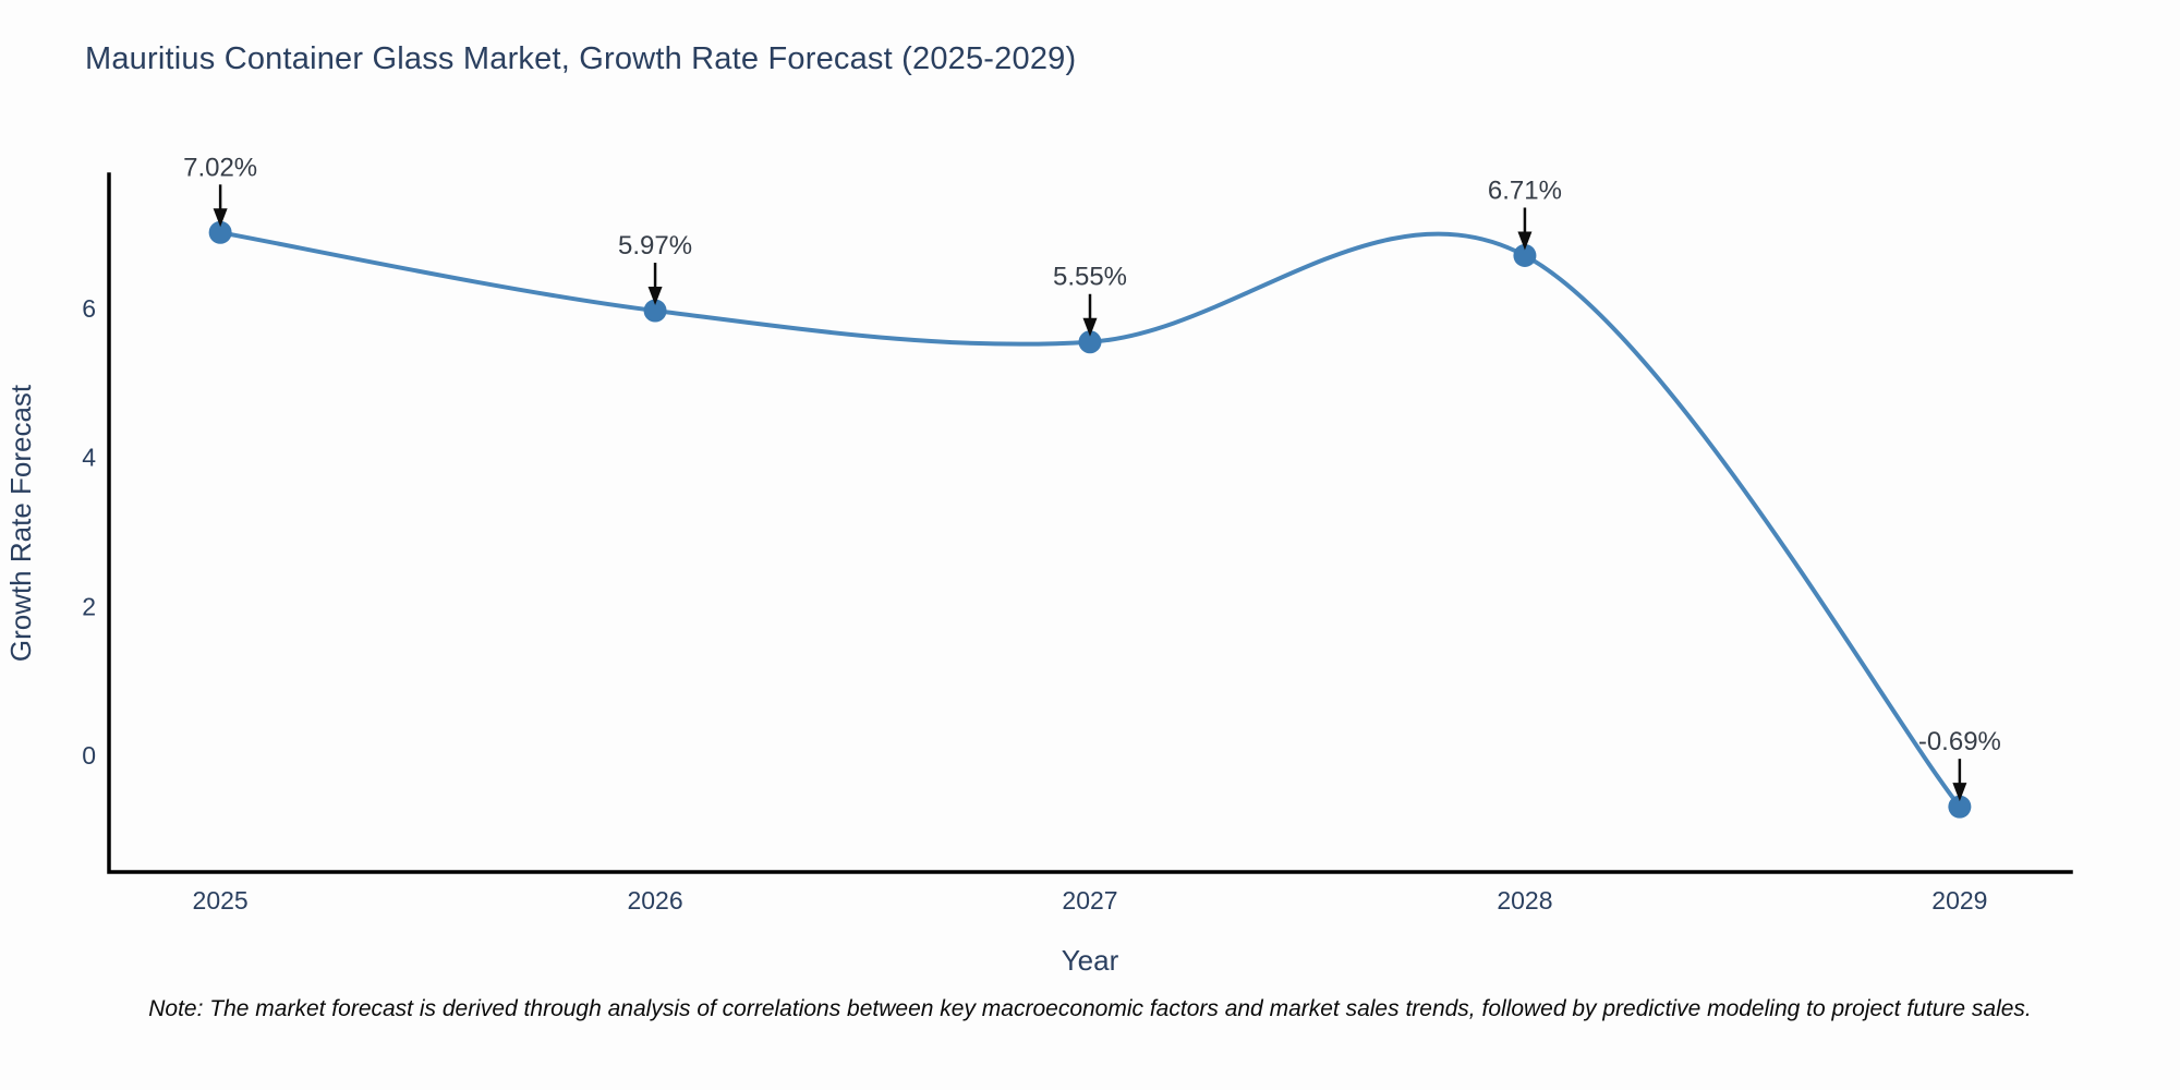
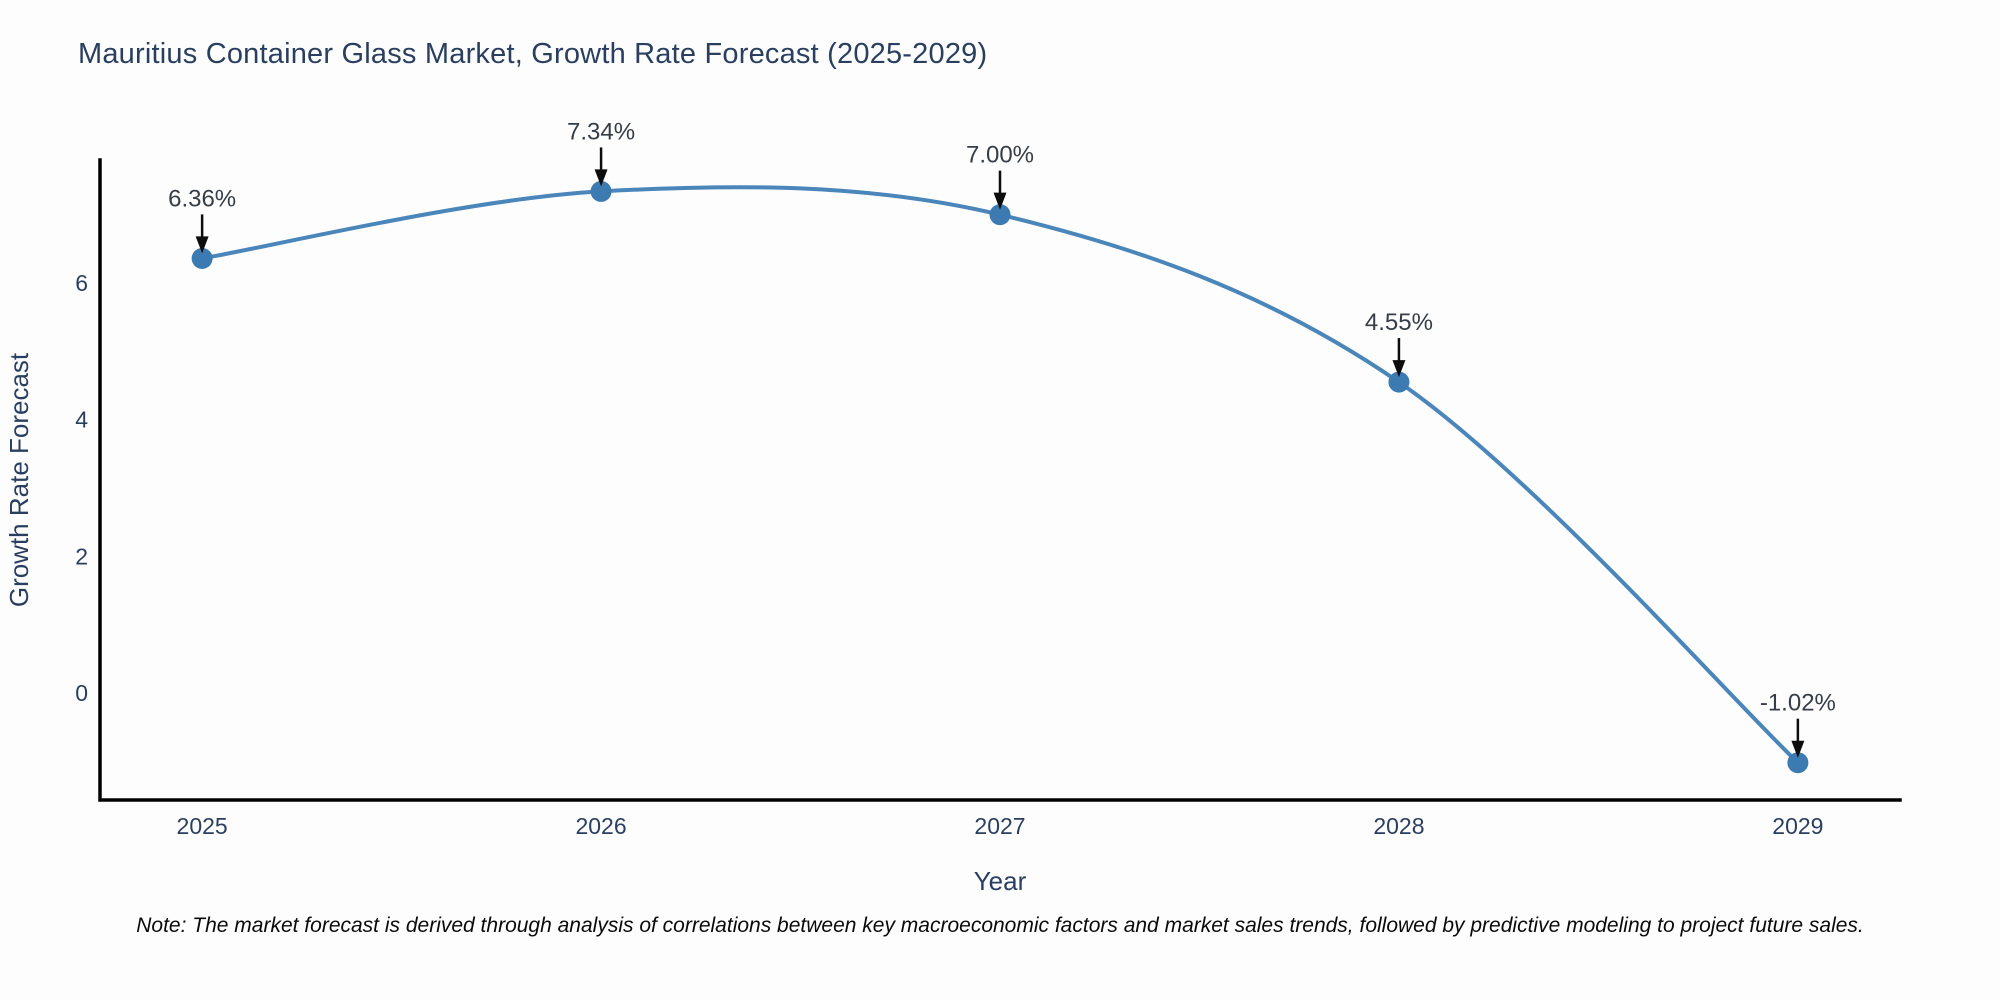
2025: 7.02% -> 6.36%
2026: 5.97% -> 7.34%
2027: 5.55% -> 7.00%
2028: 6.71% -> 4.55%
2029: -0.69% -> -1.02%
